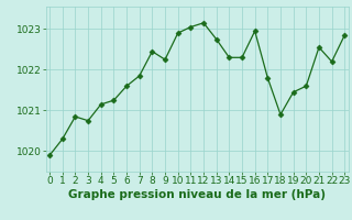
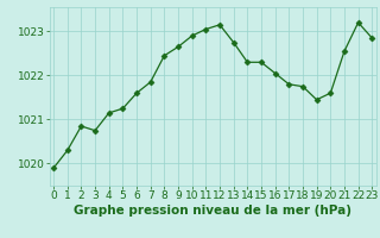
9: 1022.25 -> 1022.65
16: 1022.95 -> 1022.05
18: 1020.90 -> 1021.75
22: 1022.20 -> 1023.20
